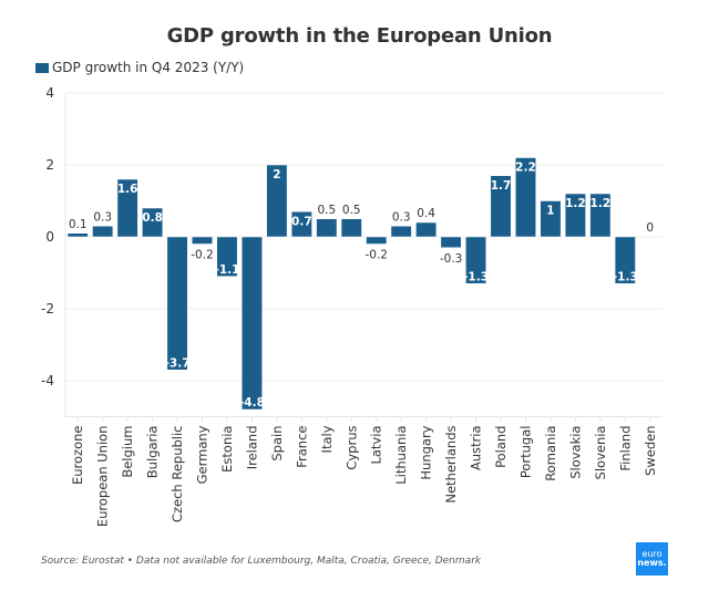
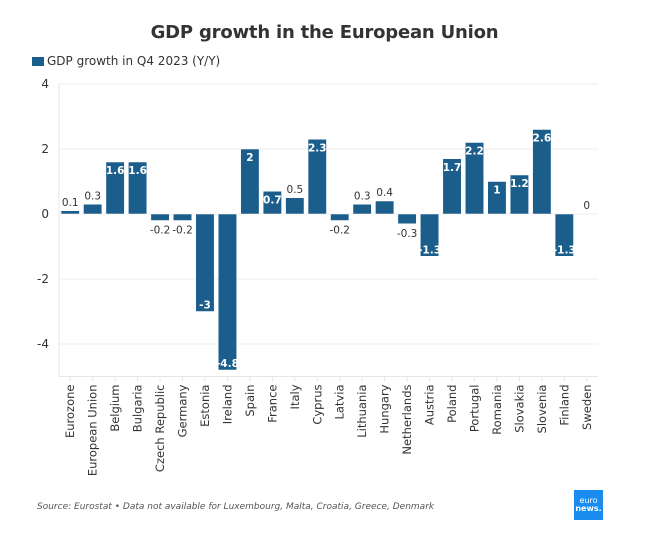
Bulgaria: 0.8 -> 1.6
Czech Republic: -3.7 -> -0.2
Estonia: -1.1 -> -3
Cyprus: 0.5 -> 2.3
Slovenia: 1.2 -> 2.6
